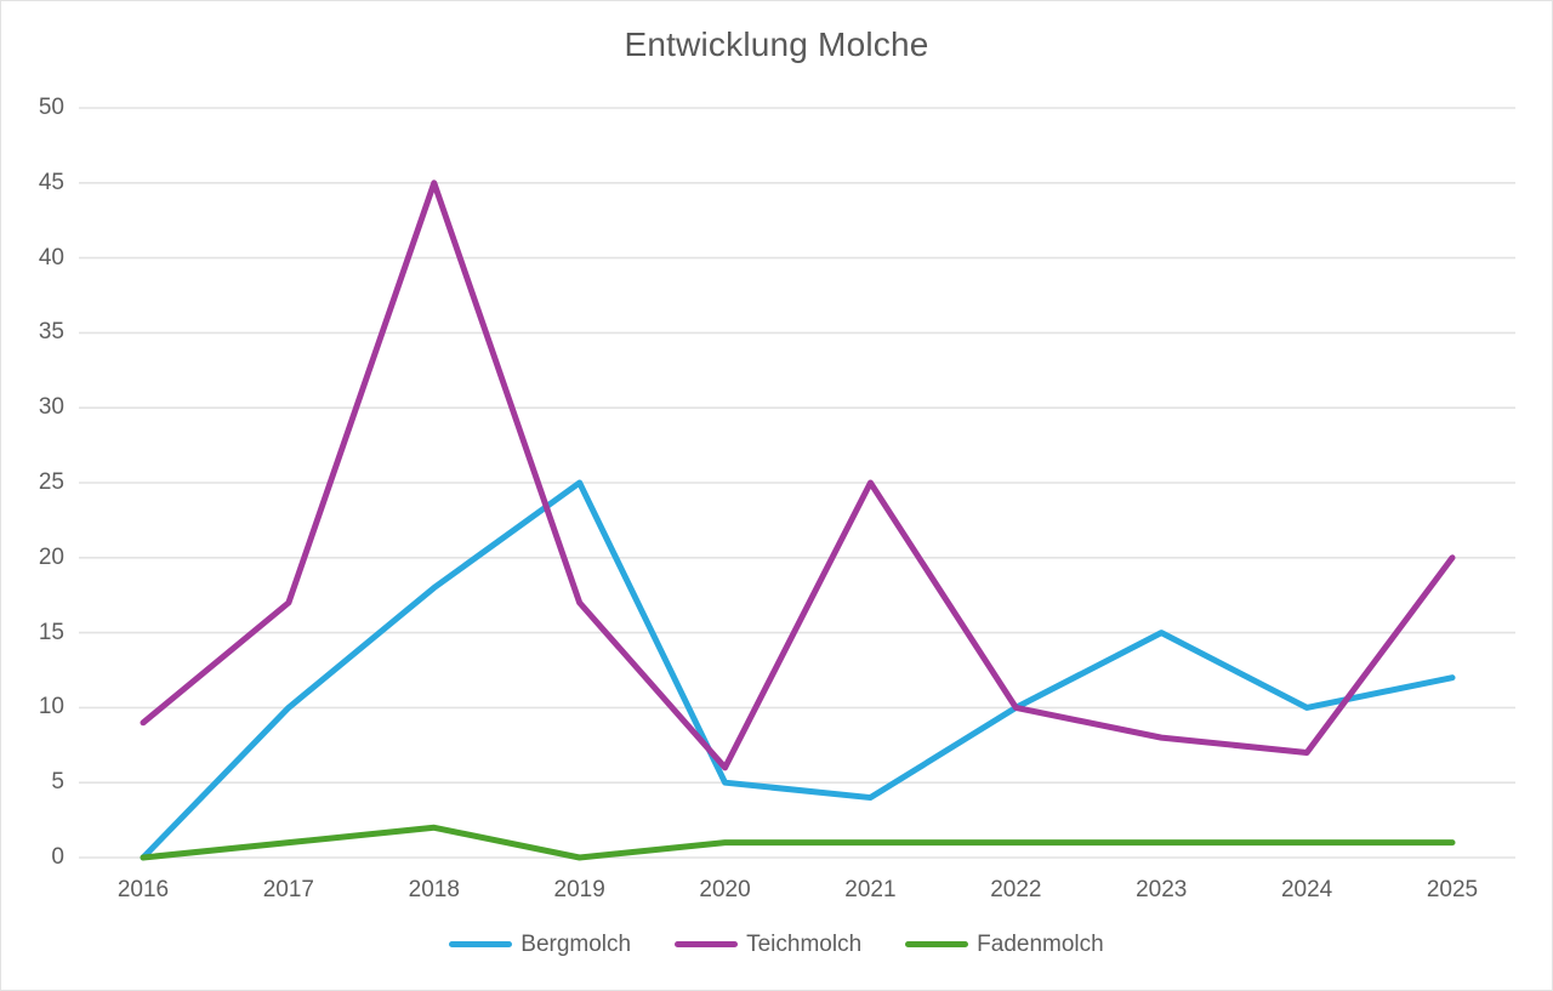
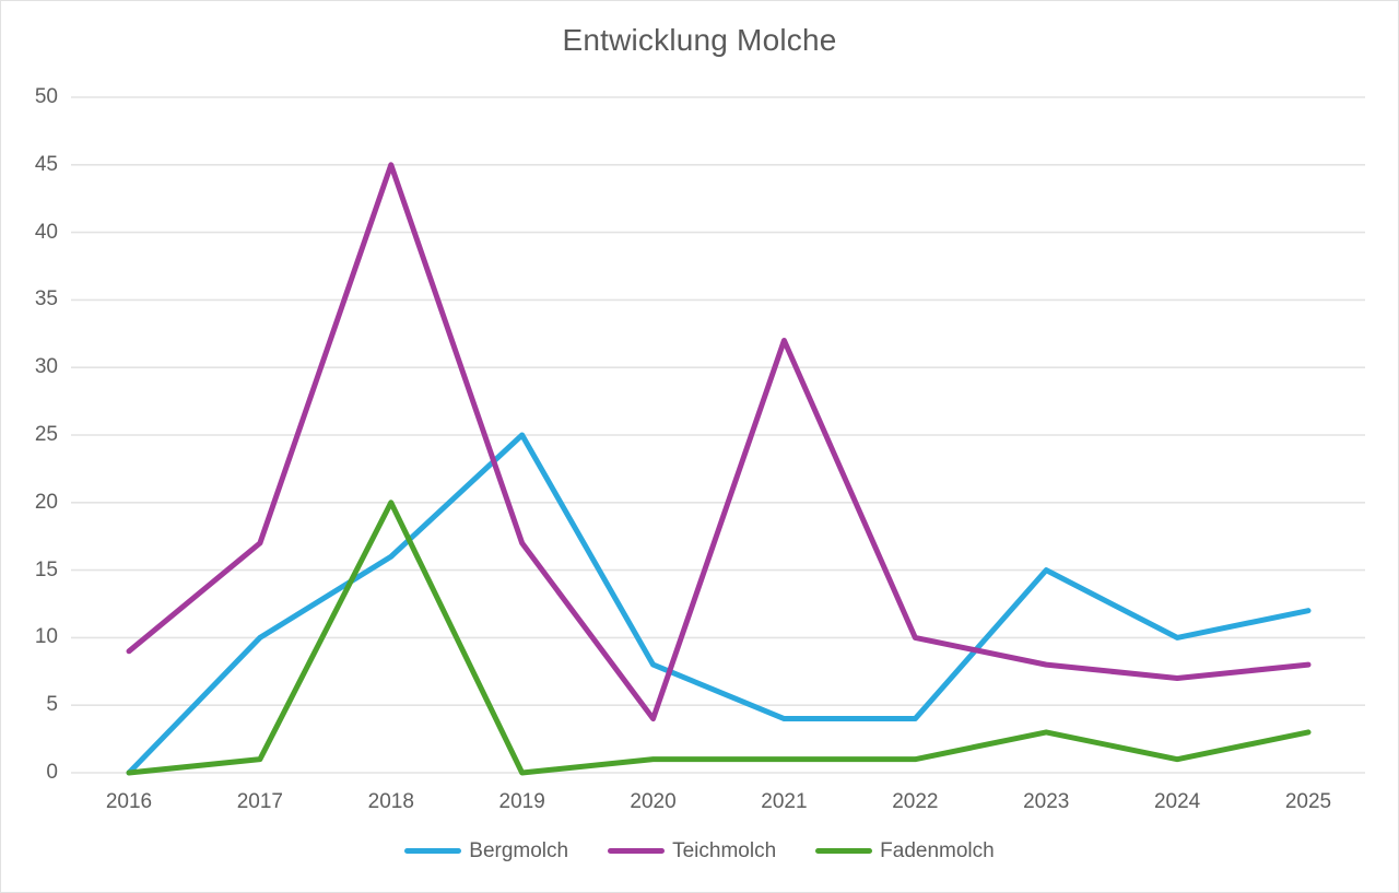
Bergmolch/2018: 18 -> 16
Fadenmolch/2018: 2 -> 20
Bergmolch/2020: 5 -> 8
Teichmolch/2020: 6 -> 4
Teichmolch/2021: 25 -> 32
Bergmolch/2022: 10 -> 4
Fadenmolch/2023: 1 -> 3
Teichmolch/2025: 20 -> 8
Fadenmolch/2025: 1 -> 3
